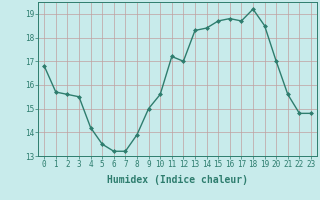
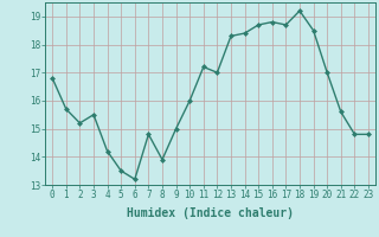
2: 15.6 -> 15.2
7: 13.2 -> 14.8
10: 15.6 -> 16.0
